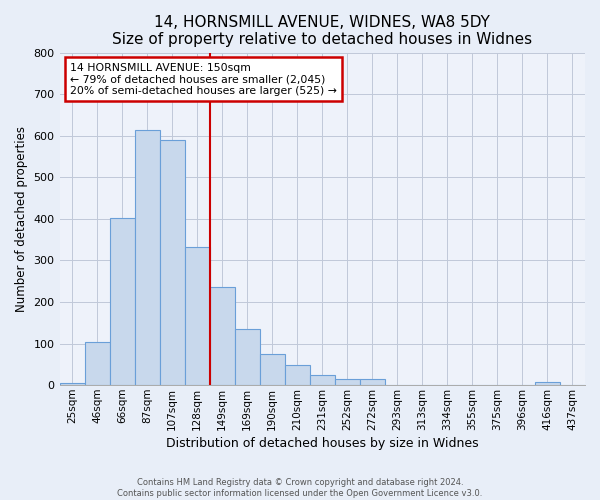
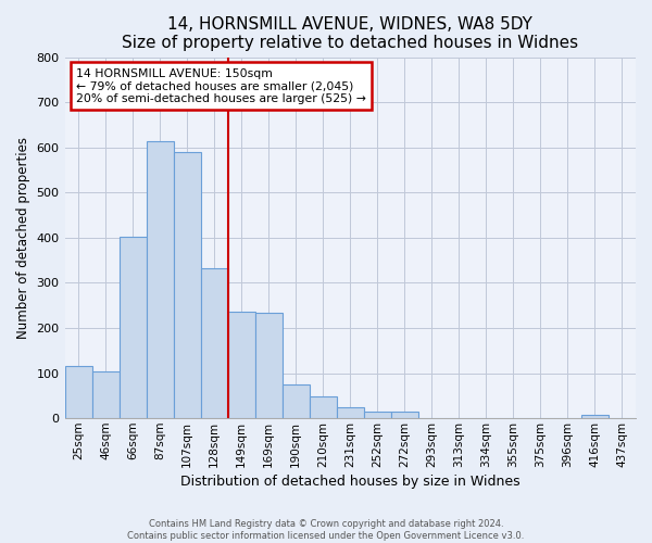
25sqm: 5 -> 115
169sqm: 135 -> 235
